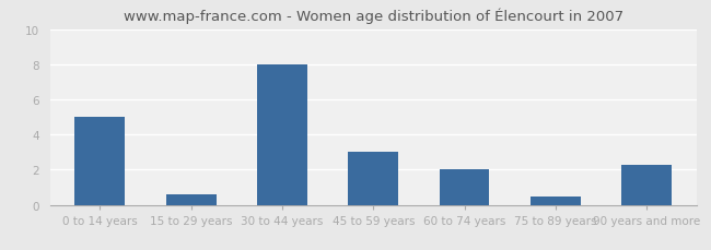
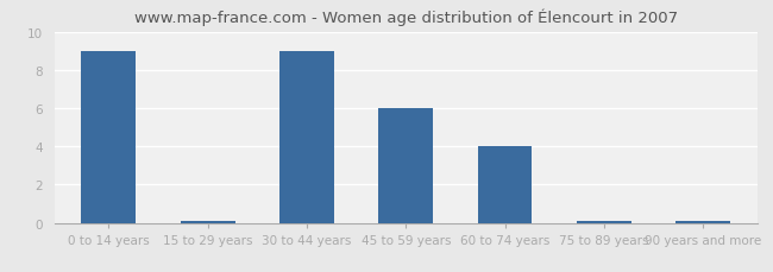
0 to 14 years: 5.0 -> 9.0
15 to 29 years: 0.6 -> 0.1
30 to 44 years: 8.0 -> 9.0
45 to 59 years: 3.0 -> 6.0
60 to 74 years: 2.0 -> 4.0
75 to 89 years: 0.5 -> 0.1
90 years and more: 2.3 -> 0.1
